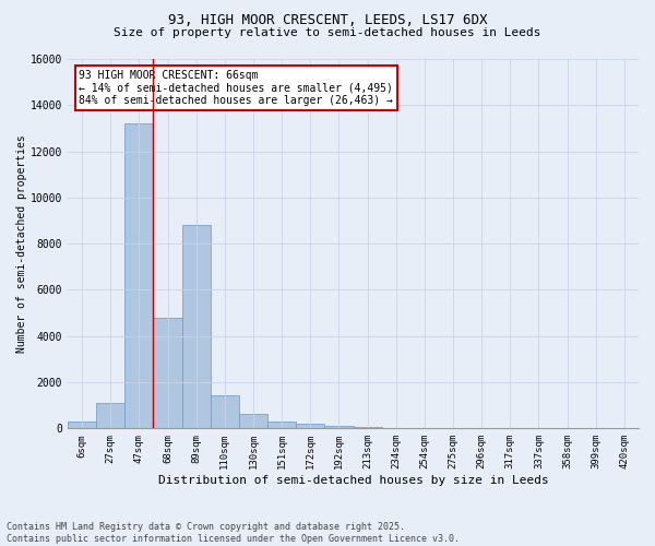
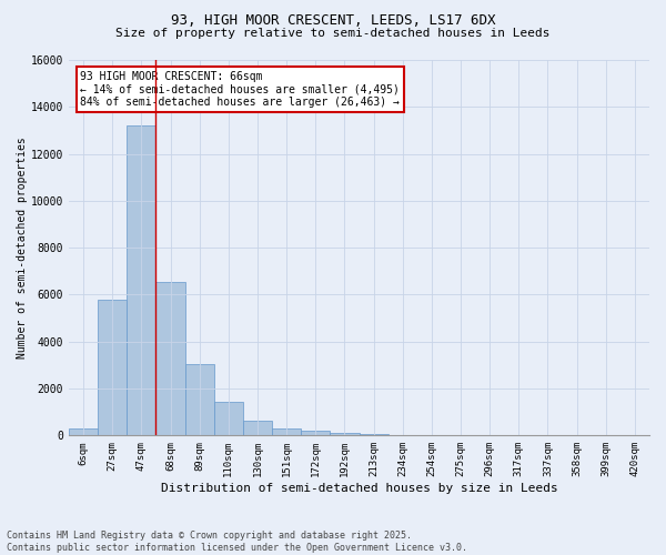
27sqm: 1100 -> 5800
68sqm: 4800 -> 6550
89sqm: 8800 -> 3050
